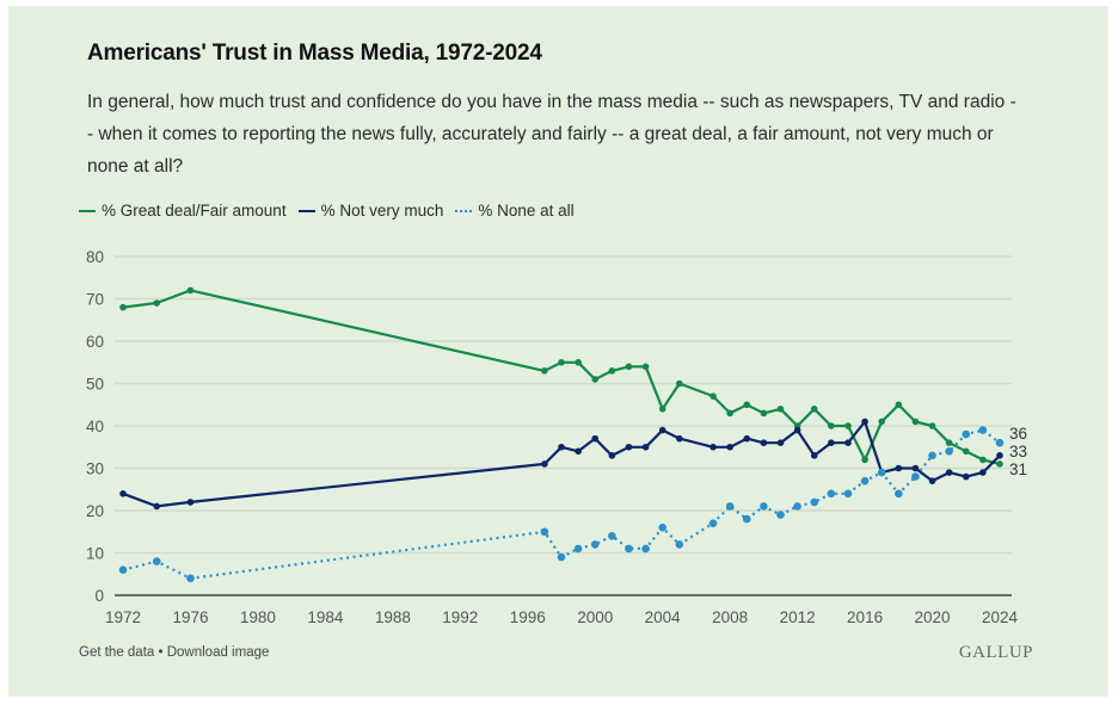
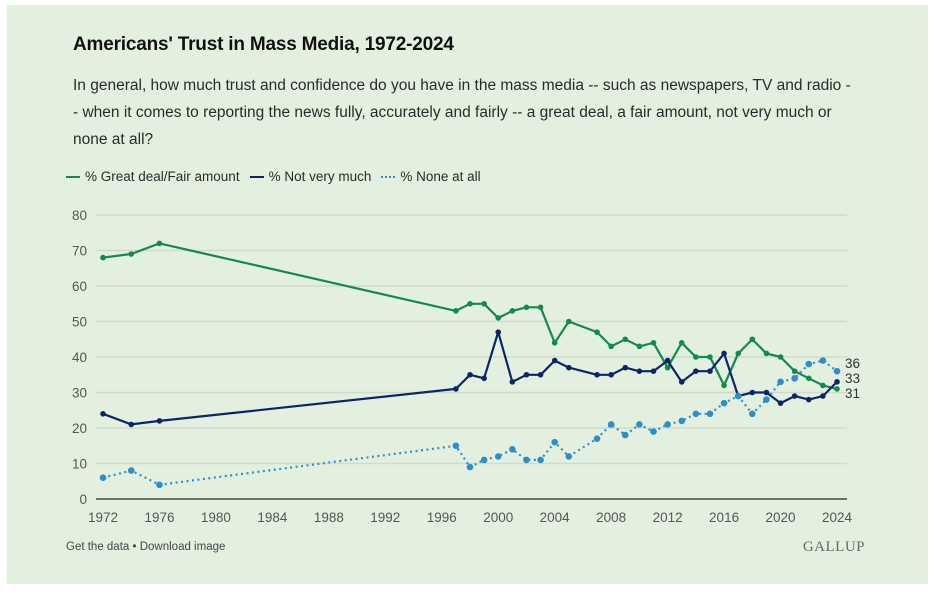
% Not very much/2000: 37 -> 47
% Great deal/Fair amount/2012: 40 -> 37
